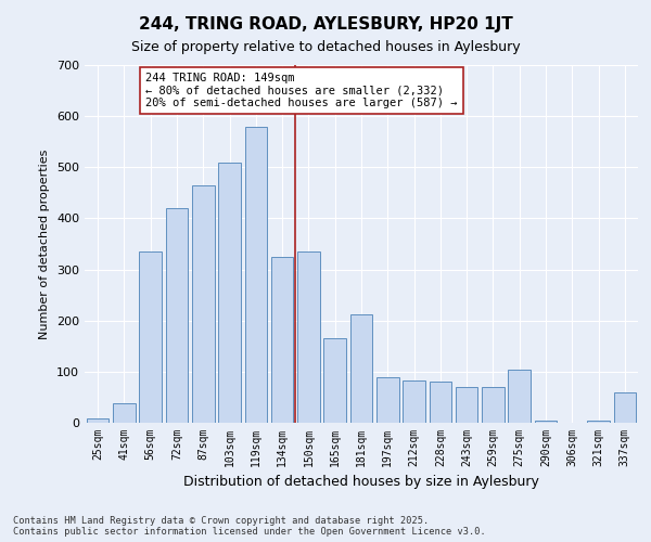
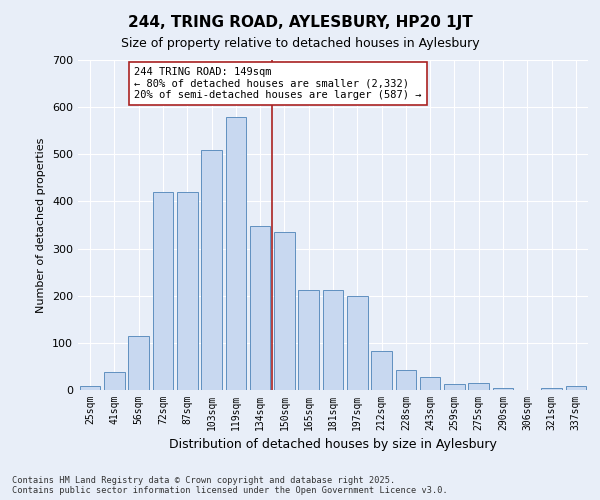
56sqm: 335 -> 114
87sqm: 465 -> 420
134sqm: 325 -> 347
165sqm: 165 -> 213
197sqm: 90 -> 200
228sqm: 80 -> 42
243sqm: 70 -> 27
259sqm: 70 -> 12
275sqm: 105 -> 14
337sqm: 60 -> 8
